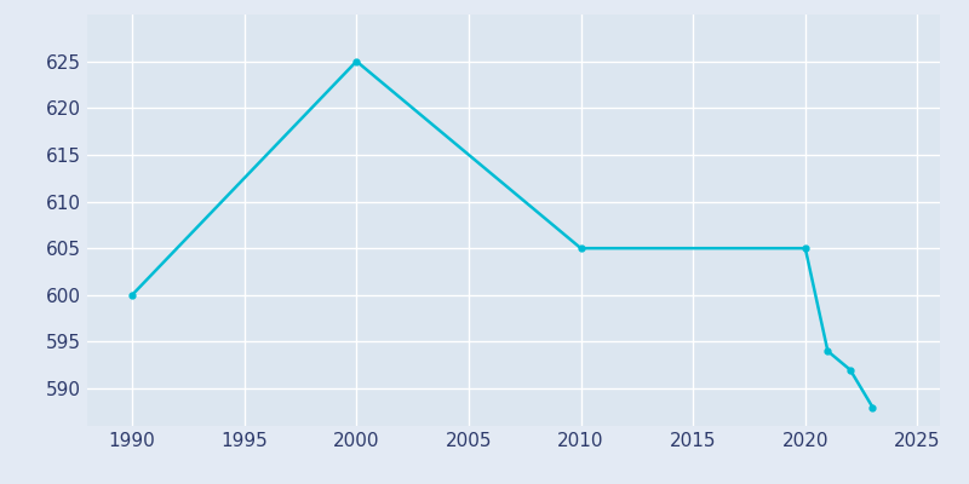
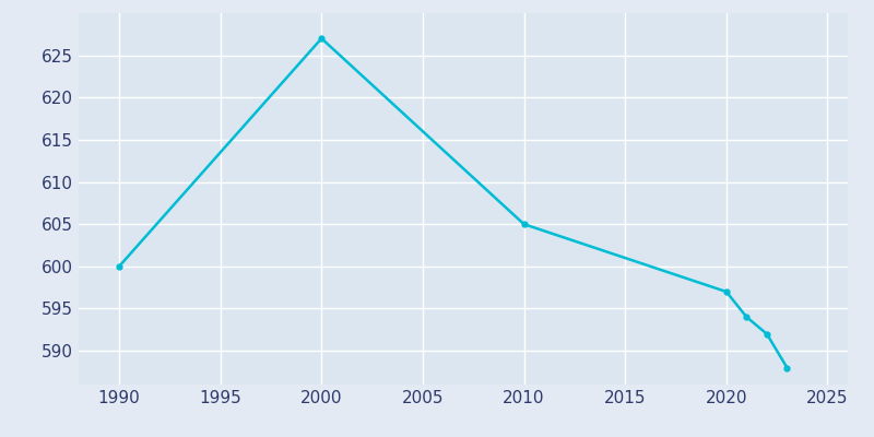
2000: 625 -> 627
2020: 605 -> 597
